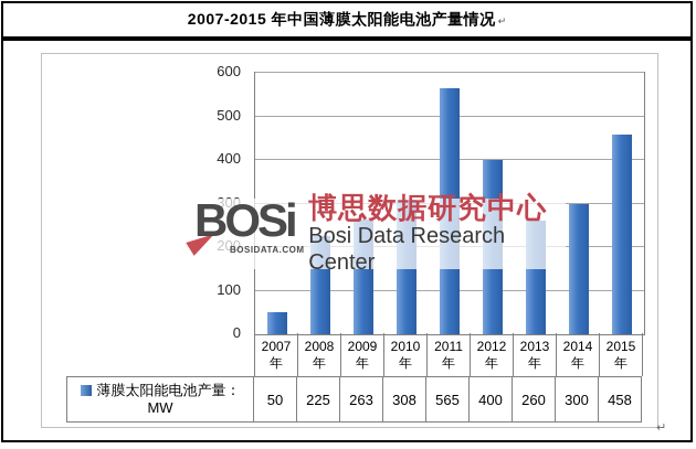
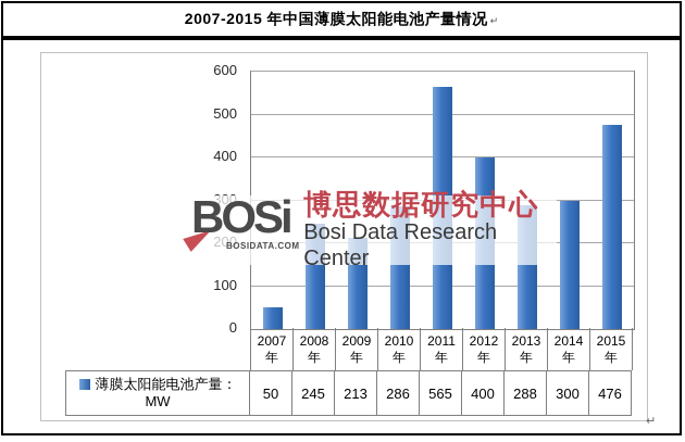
2008: 225 -> 245
2009: 263 -> 213
2010: 308 -> 286
2013: 260 -> 288
2015: 458 -> 476
